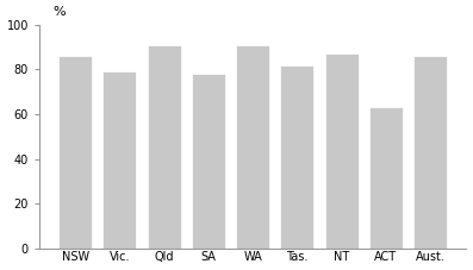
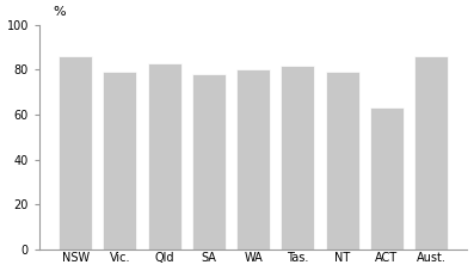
Qld: 91 -> 83
WA: 91 -> 80
NT: 87 -> 79
